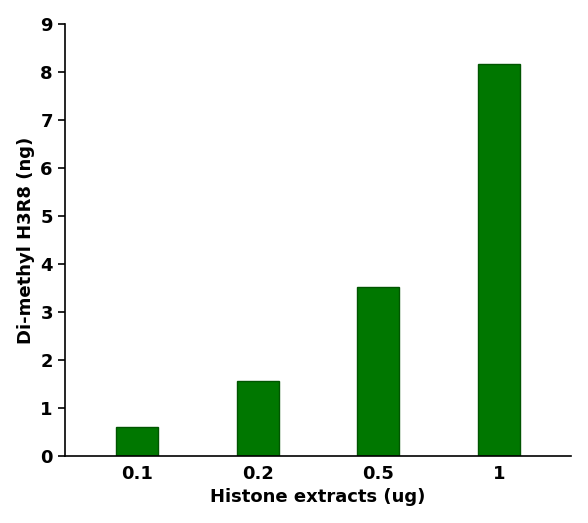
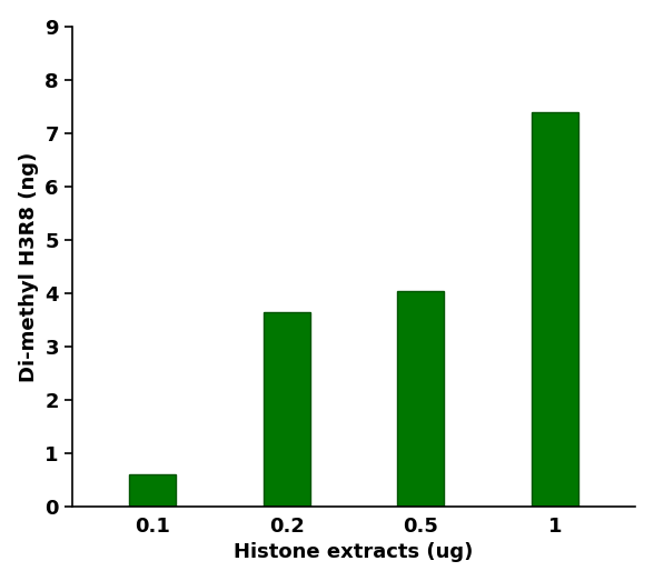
0.2: 1.57 -> 3.65
0.5: 3.52 -> 4.05
1: 8.17 -> 7.40
